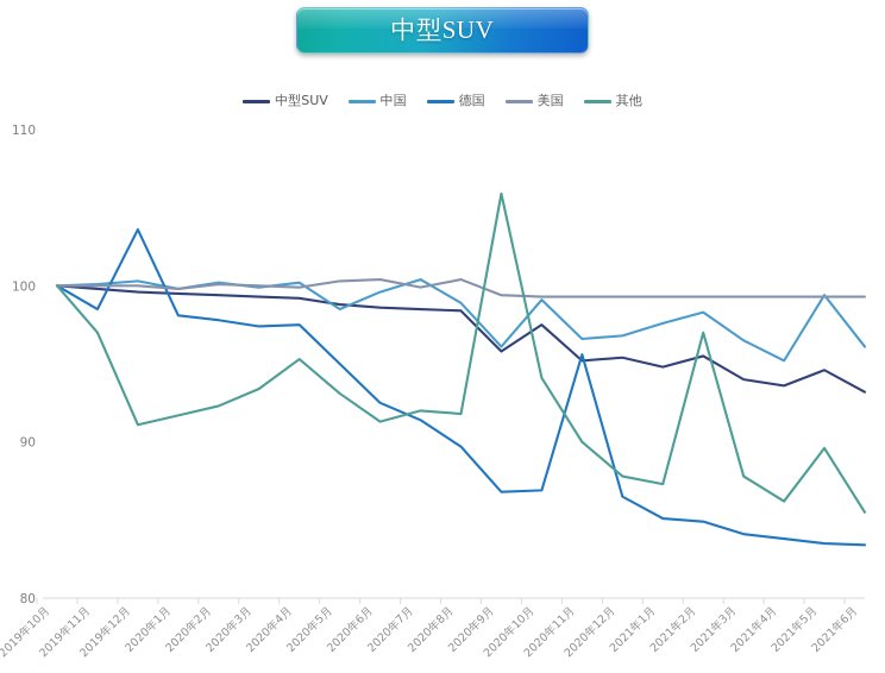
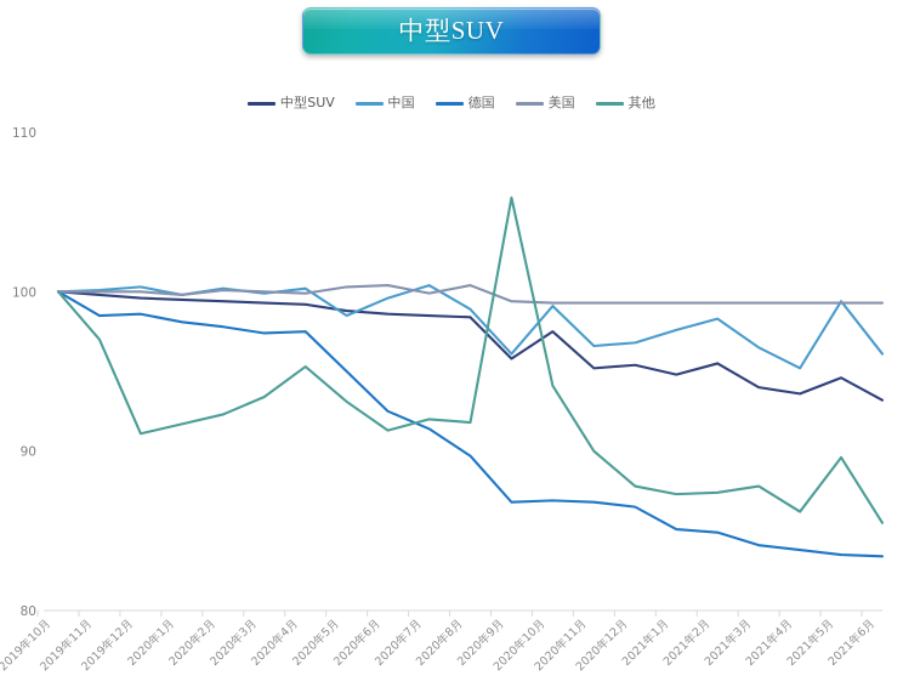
德国/2019年12月: 103.6 -> 98.6
德国/2020年11月: 95.6 -> 86.8
其他/2021年2月: 97.0 -> 87.4
